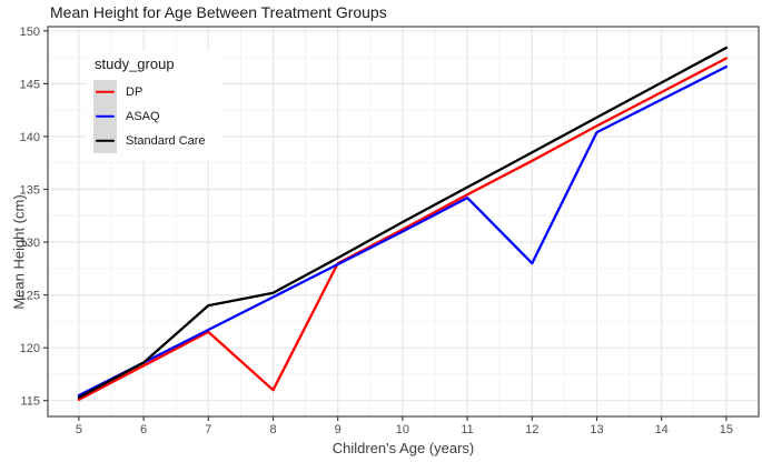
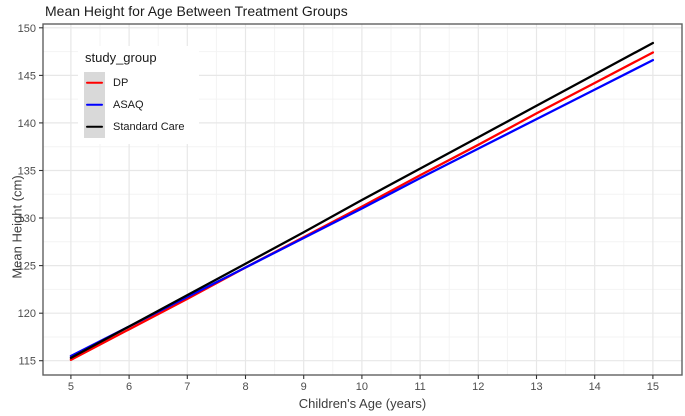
Standard Care/7: 124 -> 122
DP/8: 116 -> 125
ASAQ/12: 128 -> 137
